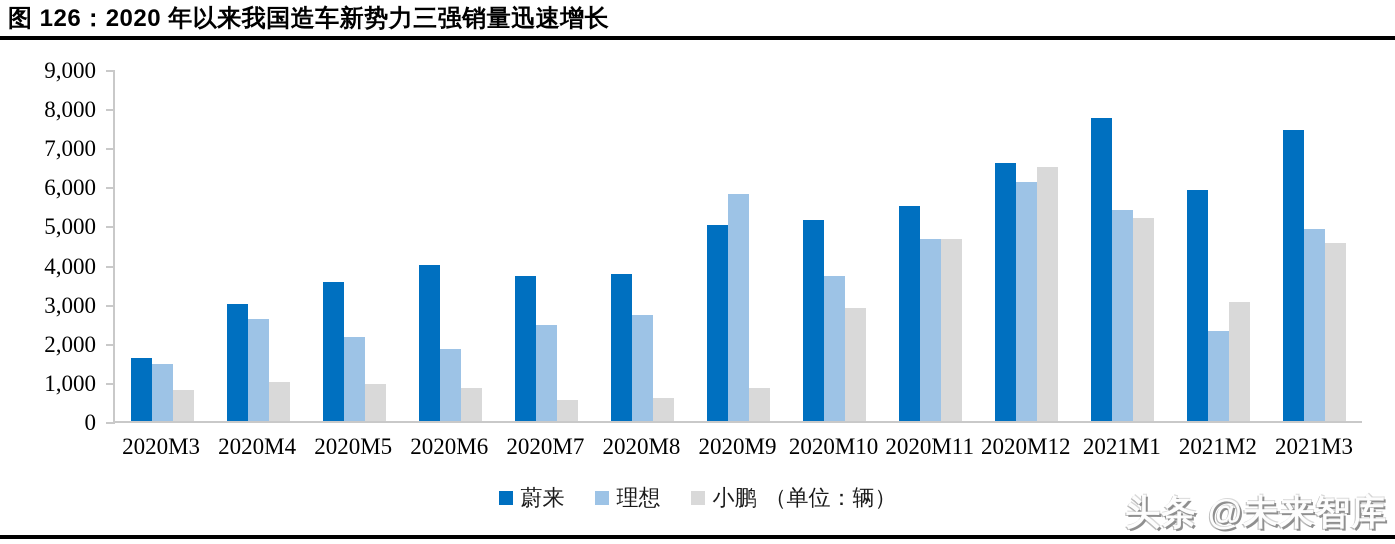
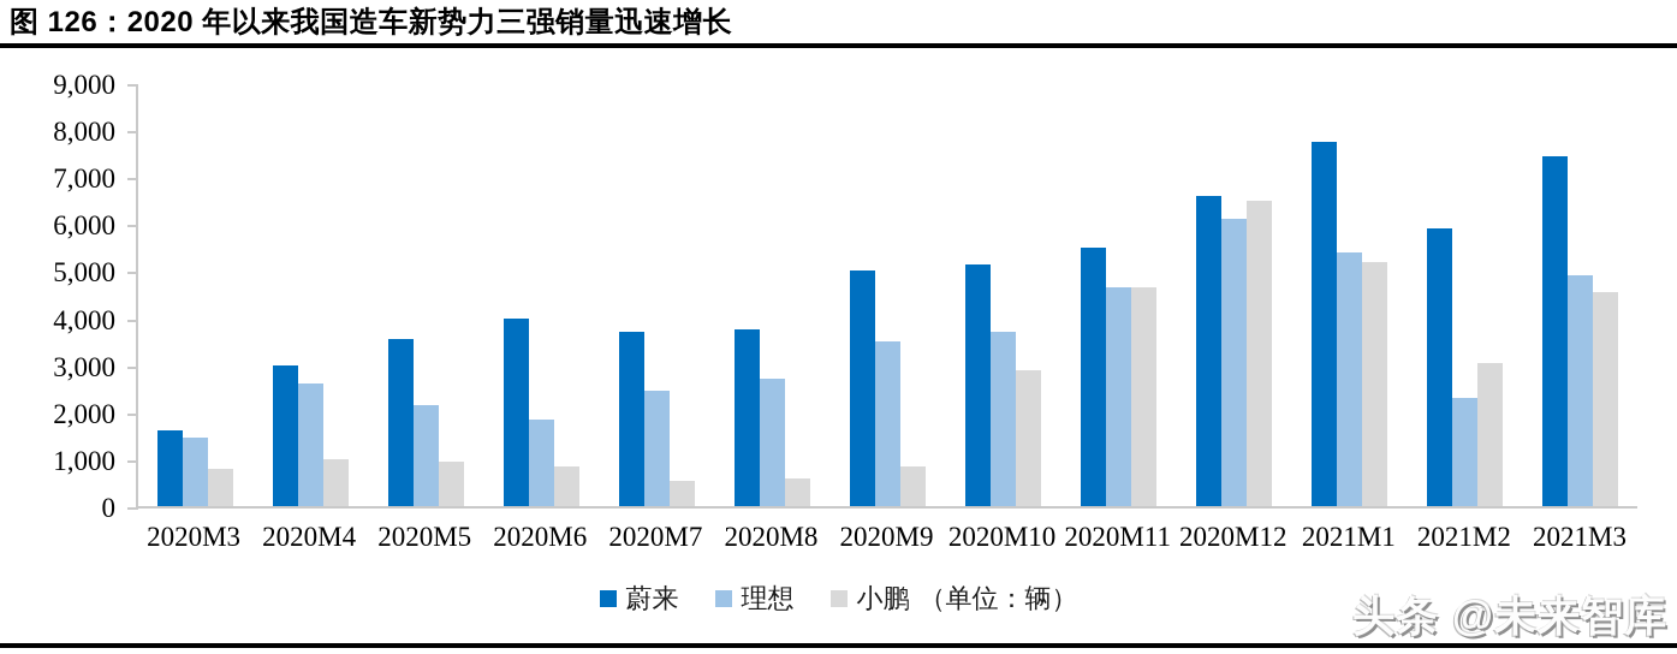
理想/2020M9: 5800 -> 3500
